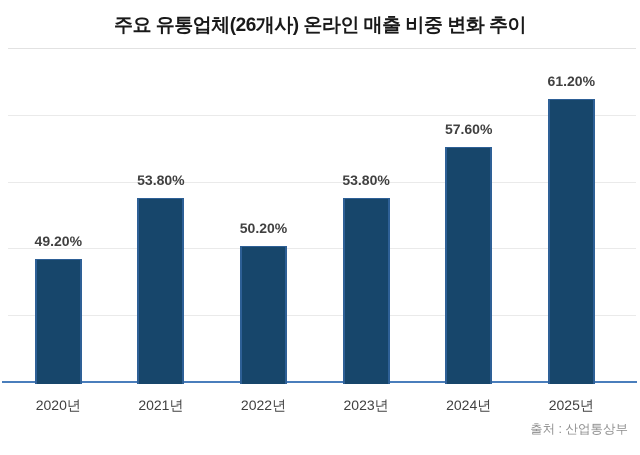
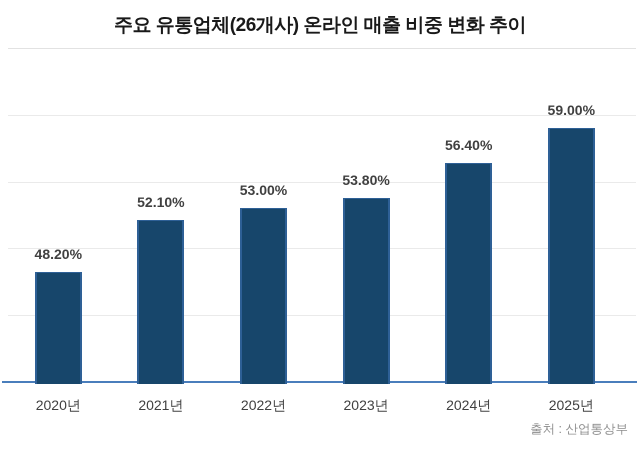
2020년: 49.20% -> 48.20%
2021년: 53.80% -> 52.10%
2022년: 50.20% -> 53.00%
2024년: 57.60% -> 56.40%
2025년: 61.20% -> 59.00%
